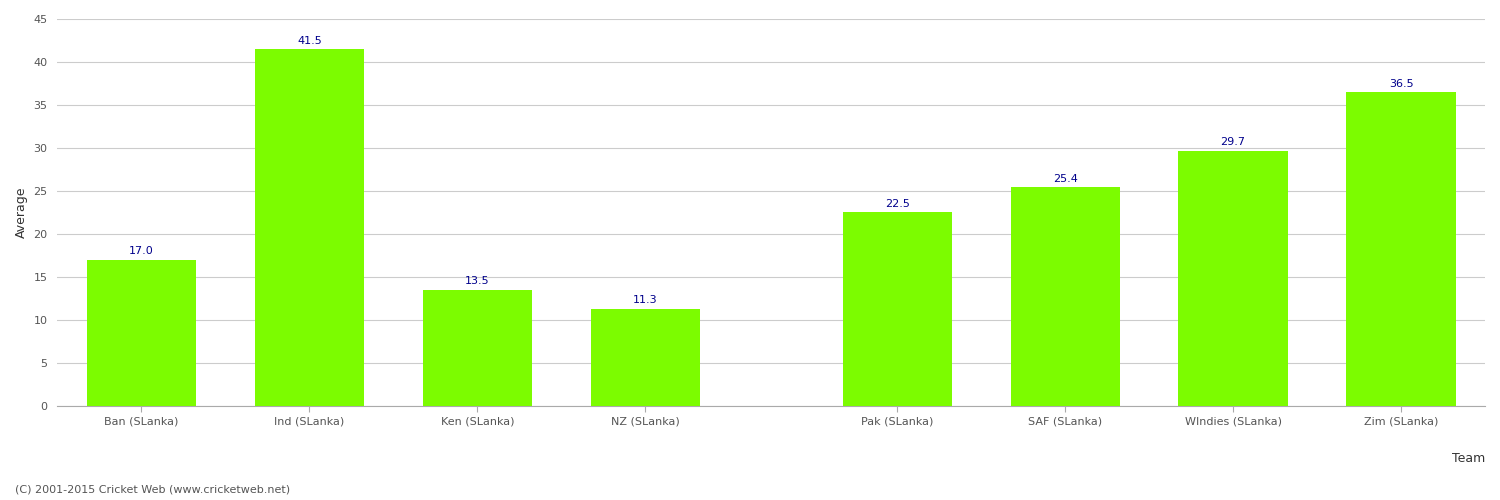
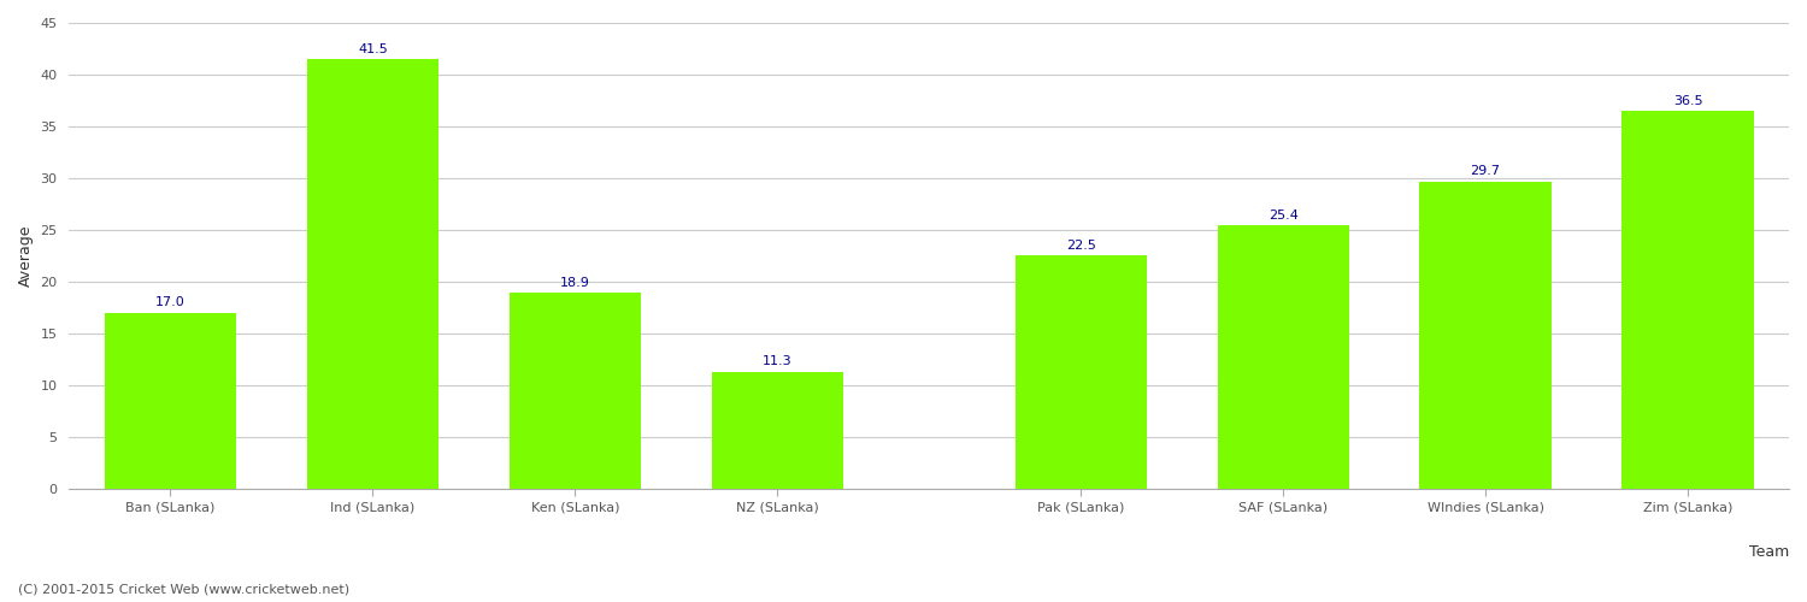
Ken (SLanka): 13.5 -> 18.9
